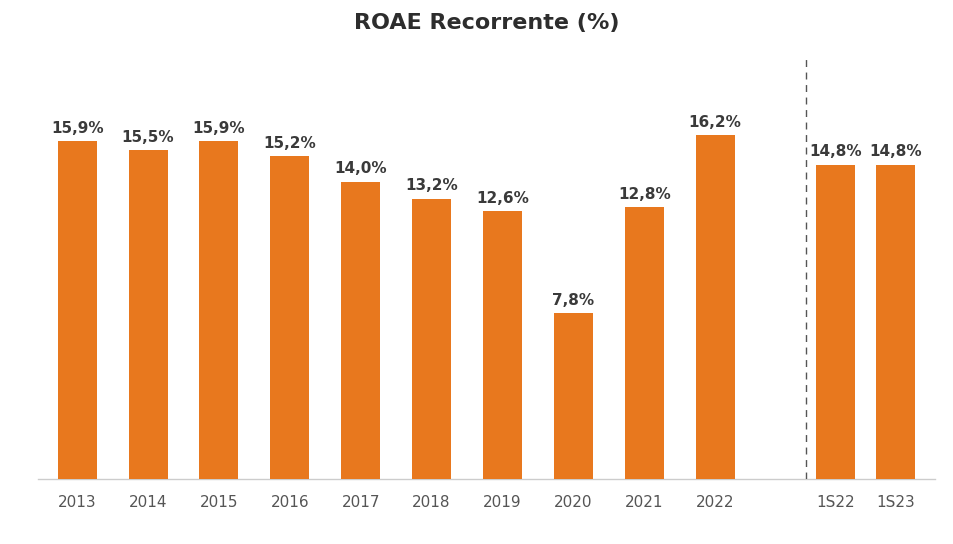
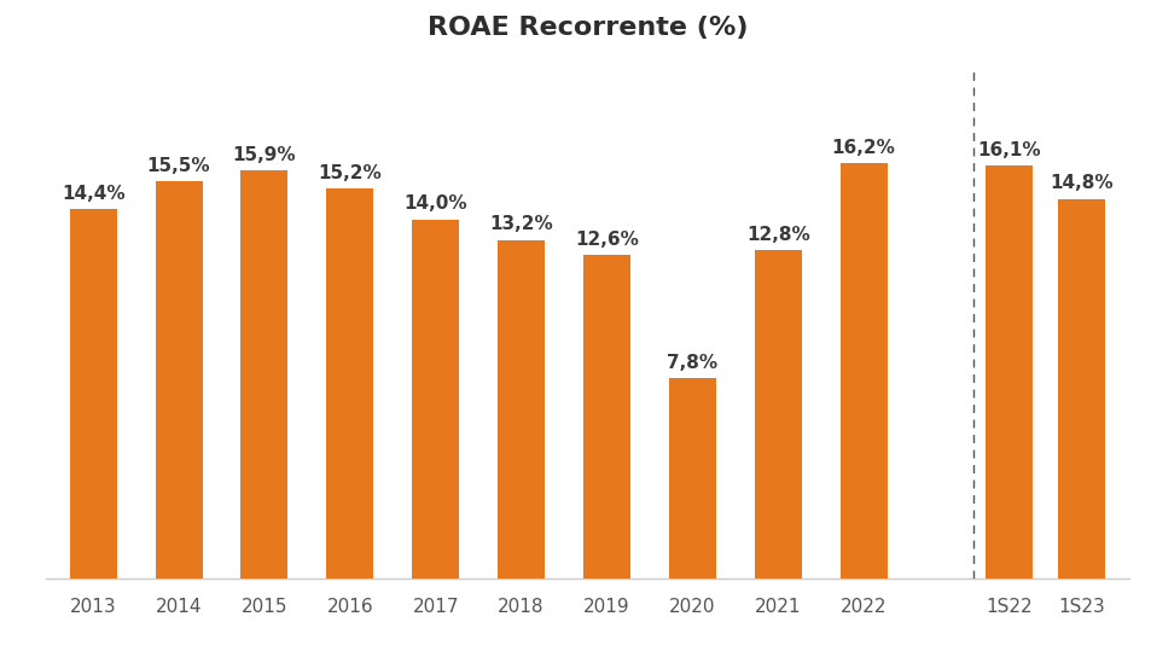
2013: 15,9% -> 14,4%
1S22: 14,8% -> 16,1%
